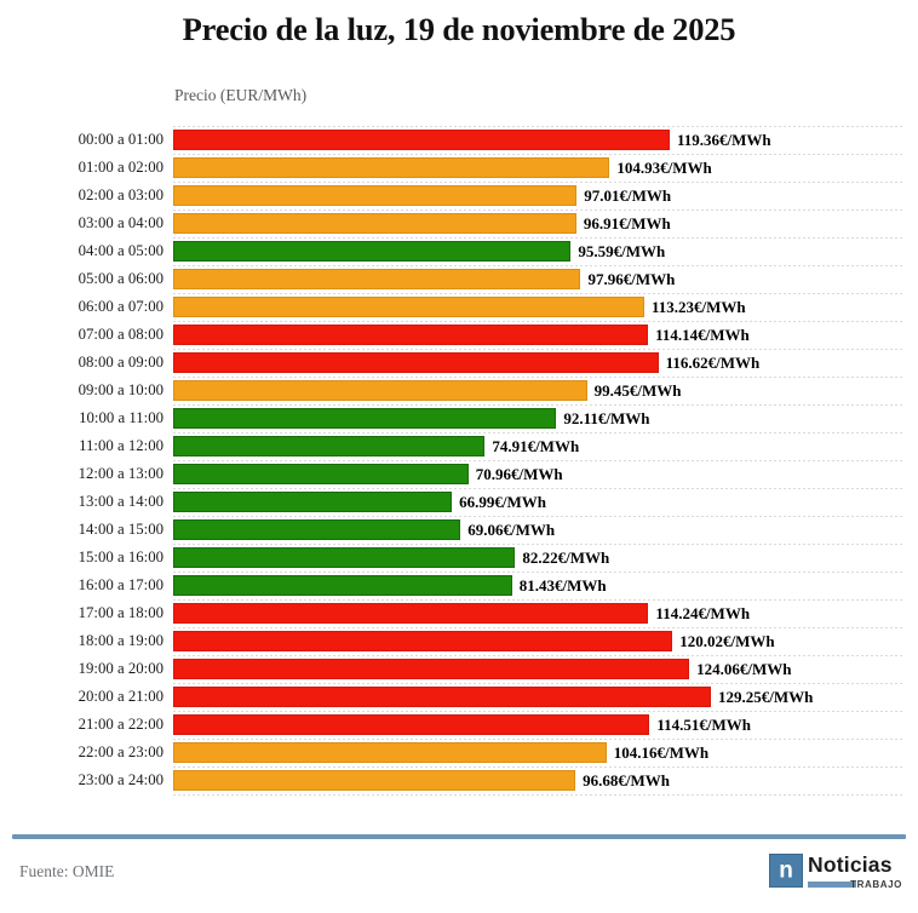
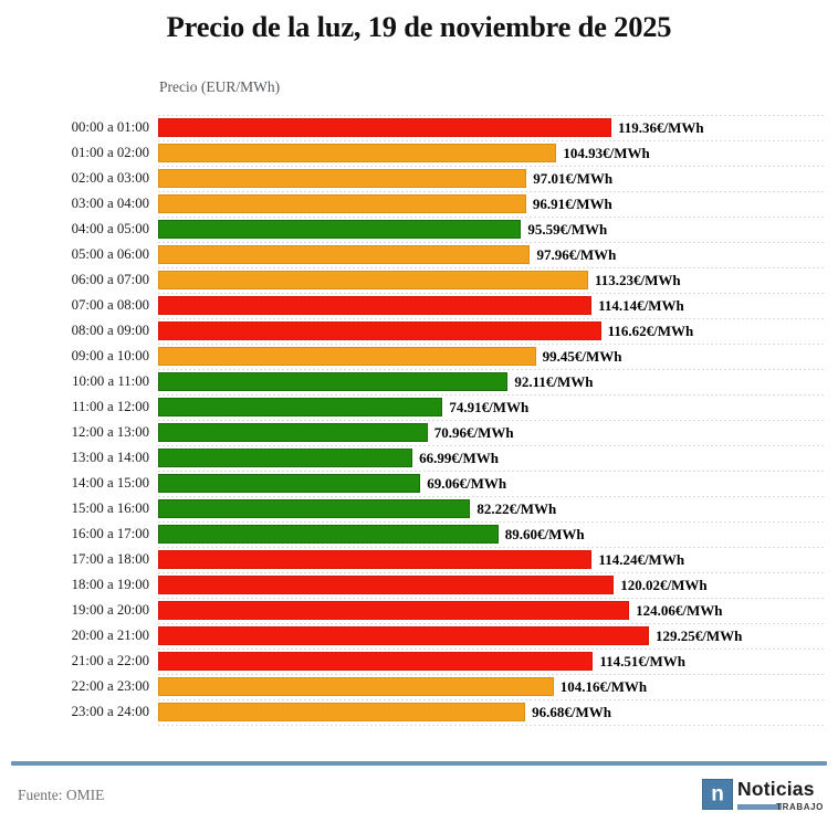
16:00 a 17:00: 81.43 -> 89.60
